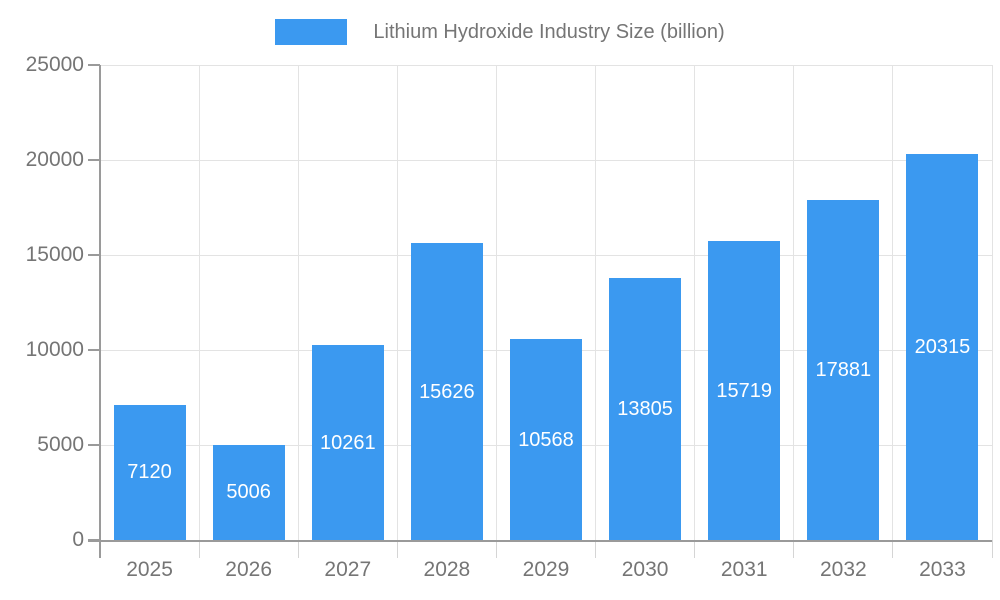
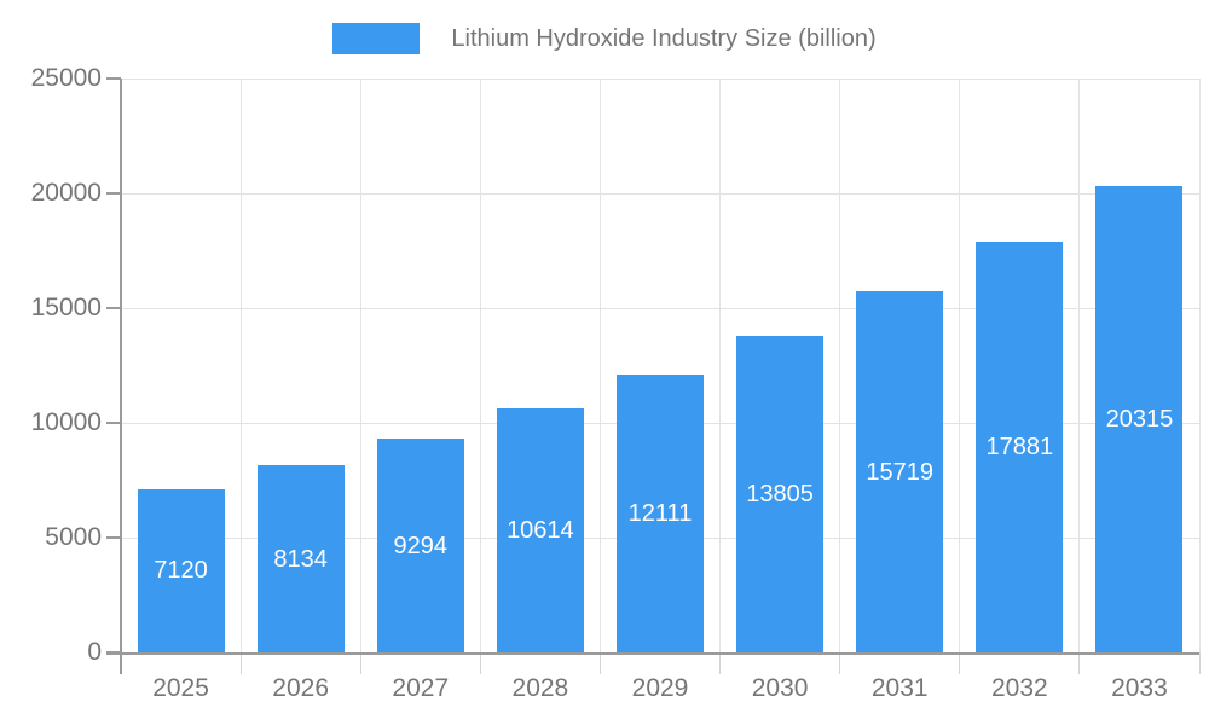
2026: 5006 -> 8134
2027: 10261 -> 9294
2028: 15626 -> 10614
2029: 10568 -> 12111
